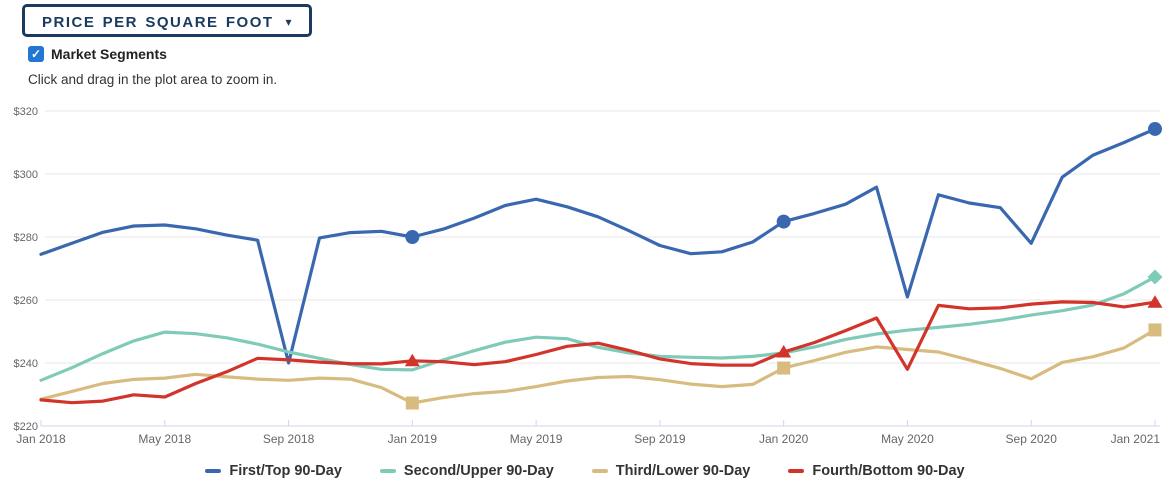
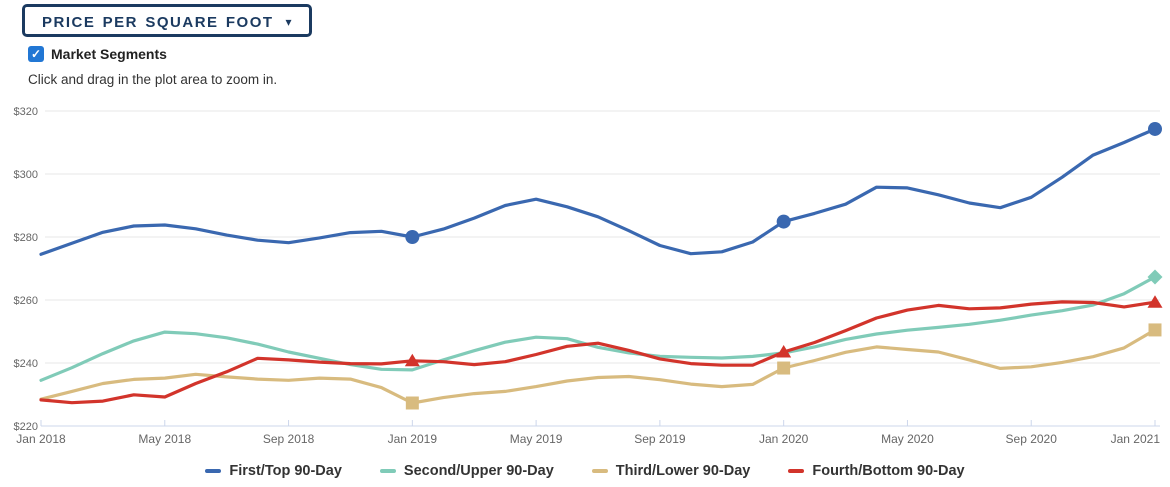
First/Top 90-Day/Sep 2018: $240 -> $278
First/Top 90-Day/May 2020: $261 -> $296
Fourth/Bottom 90-Day/May 2020: $238 -> $257
First/Top 90-Day/Sep 2020: $278 -> $293
Third/Lower 90-Day/Sep 2020: $235 -> $239
